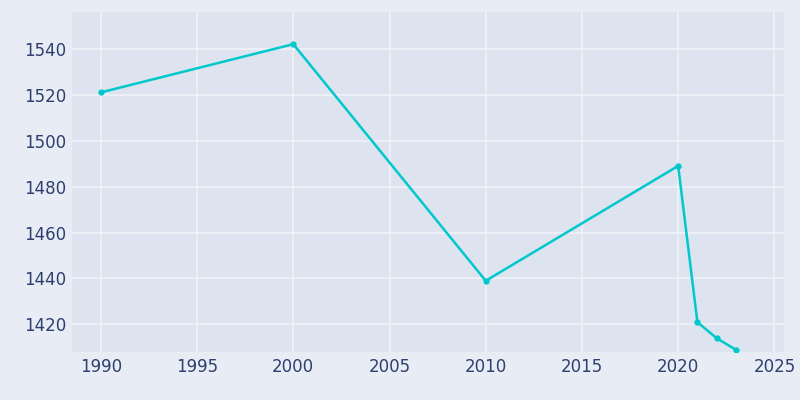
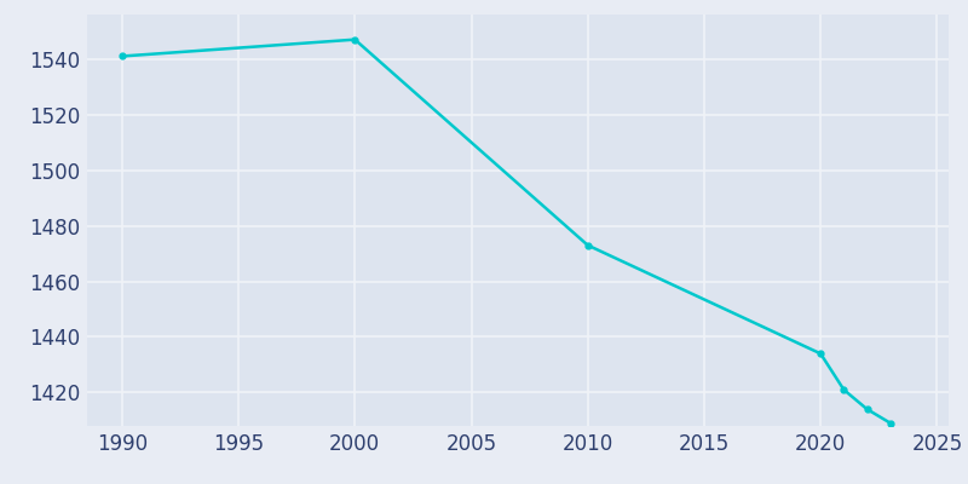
1990: 1521 -> 1541
2000: 1542 -> 1547
2010: 1439 -> 1473
2020: 1489 -> 1434
